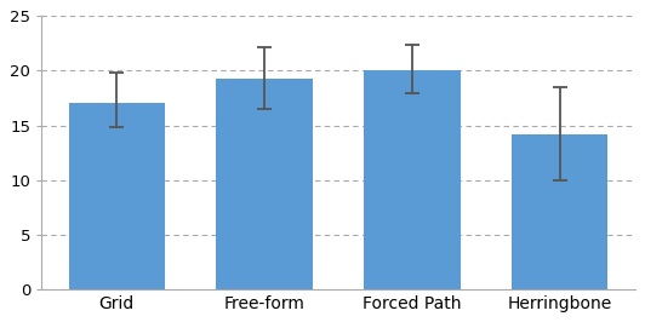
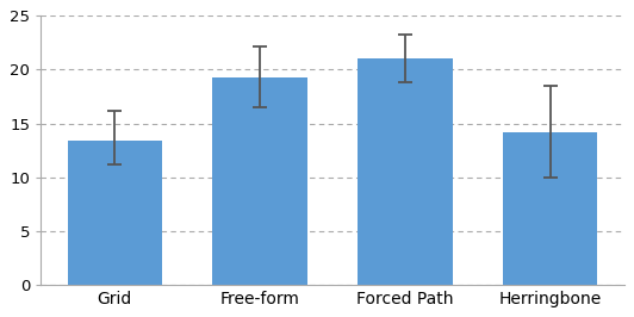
Grid: 17.0 -> 13.4
Forced Path: 20.1 -> 21.0
